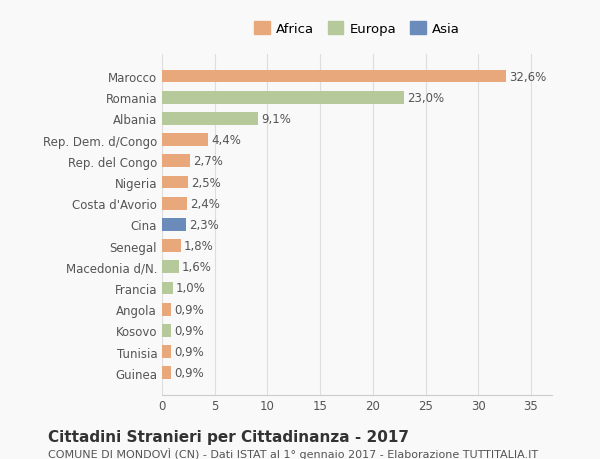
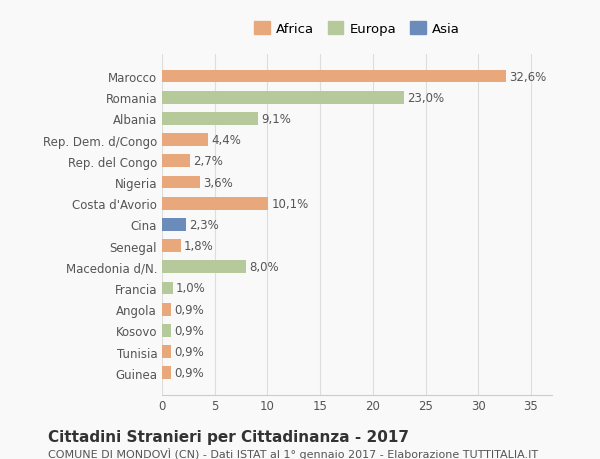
Nigeria: 2,5% -> 3,6%
Costa d'Avorio: 2,4% -> 10,1%
Macedonia d/N.: 1,6% -> 8,0%
